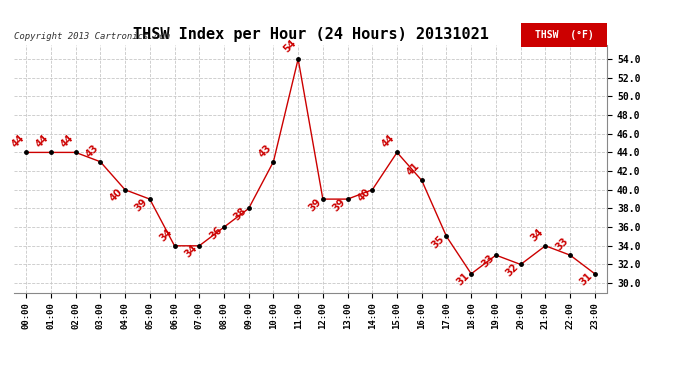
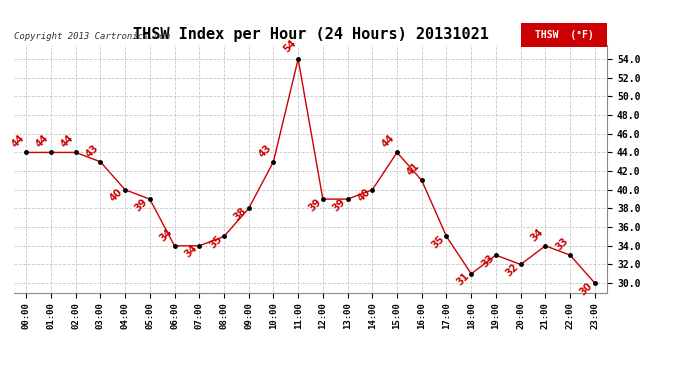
08:00: 36 -> 35
23:00: 31 -> 30
